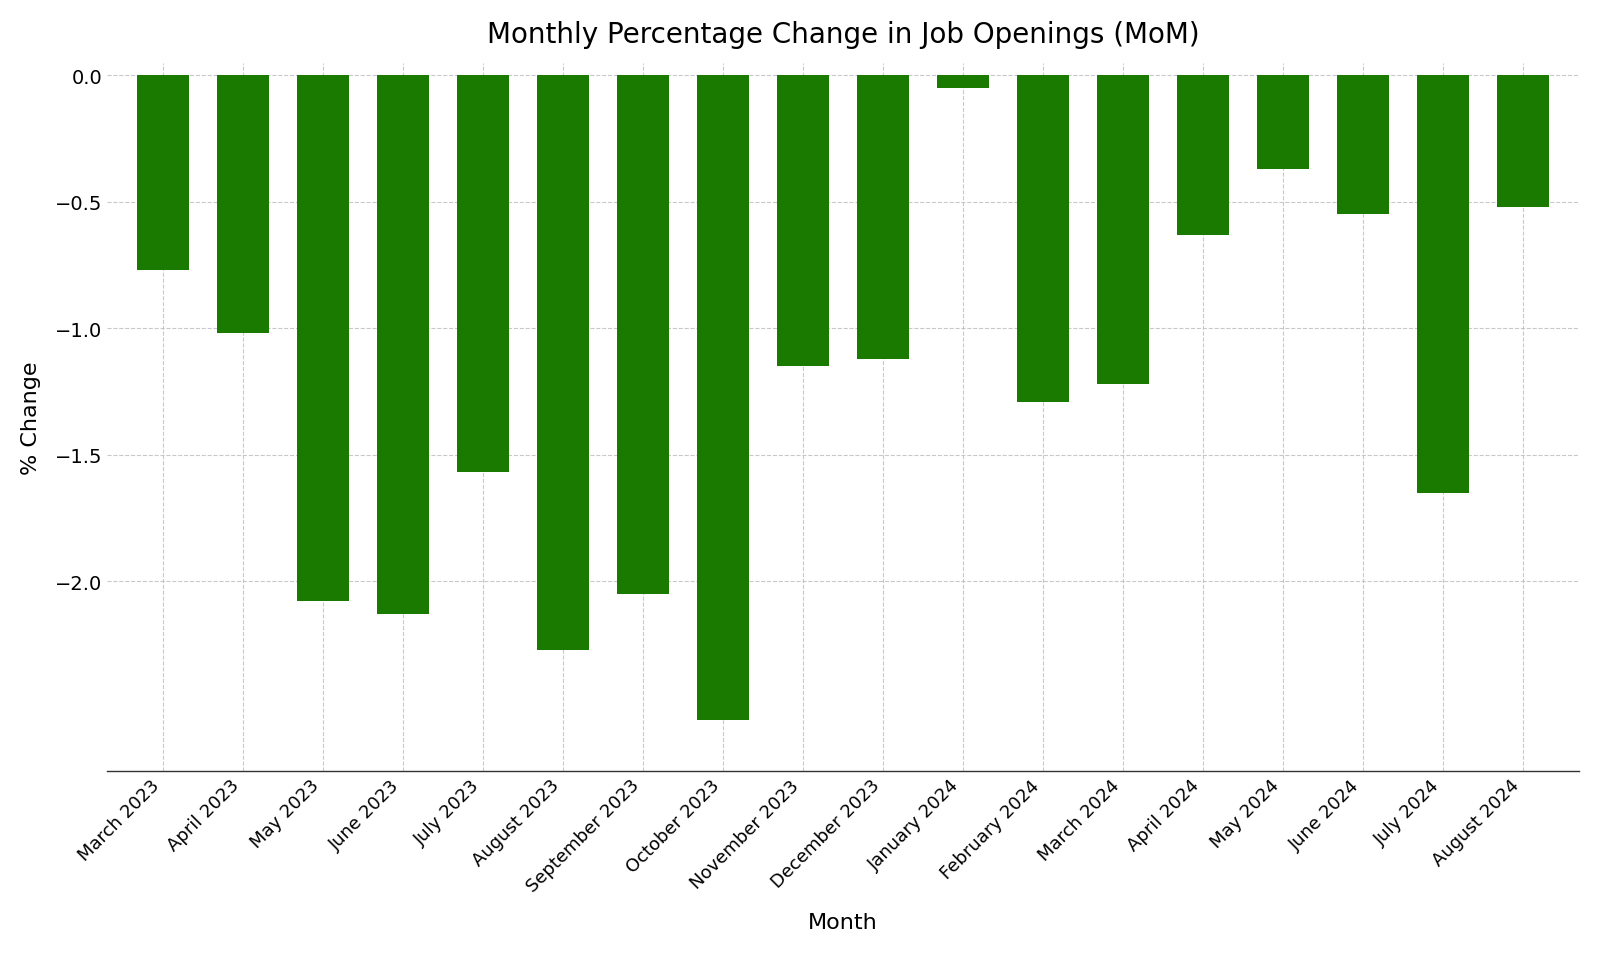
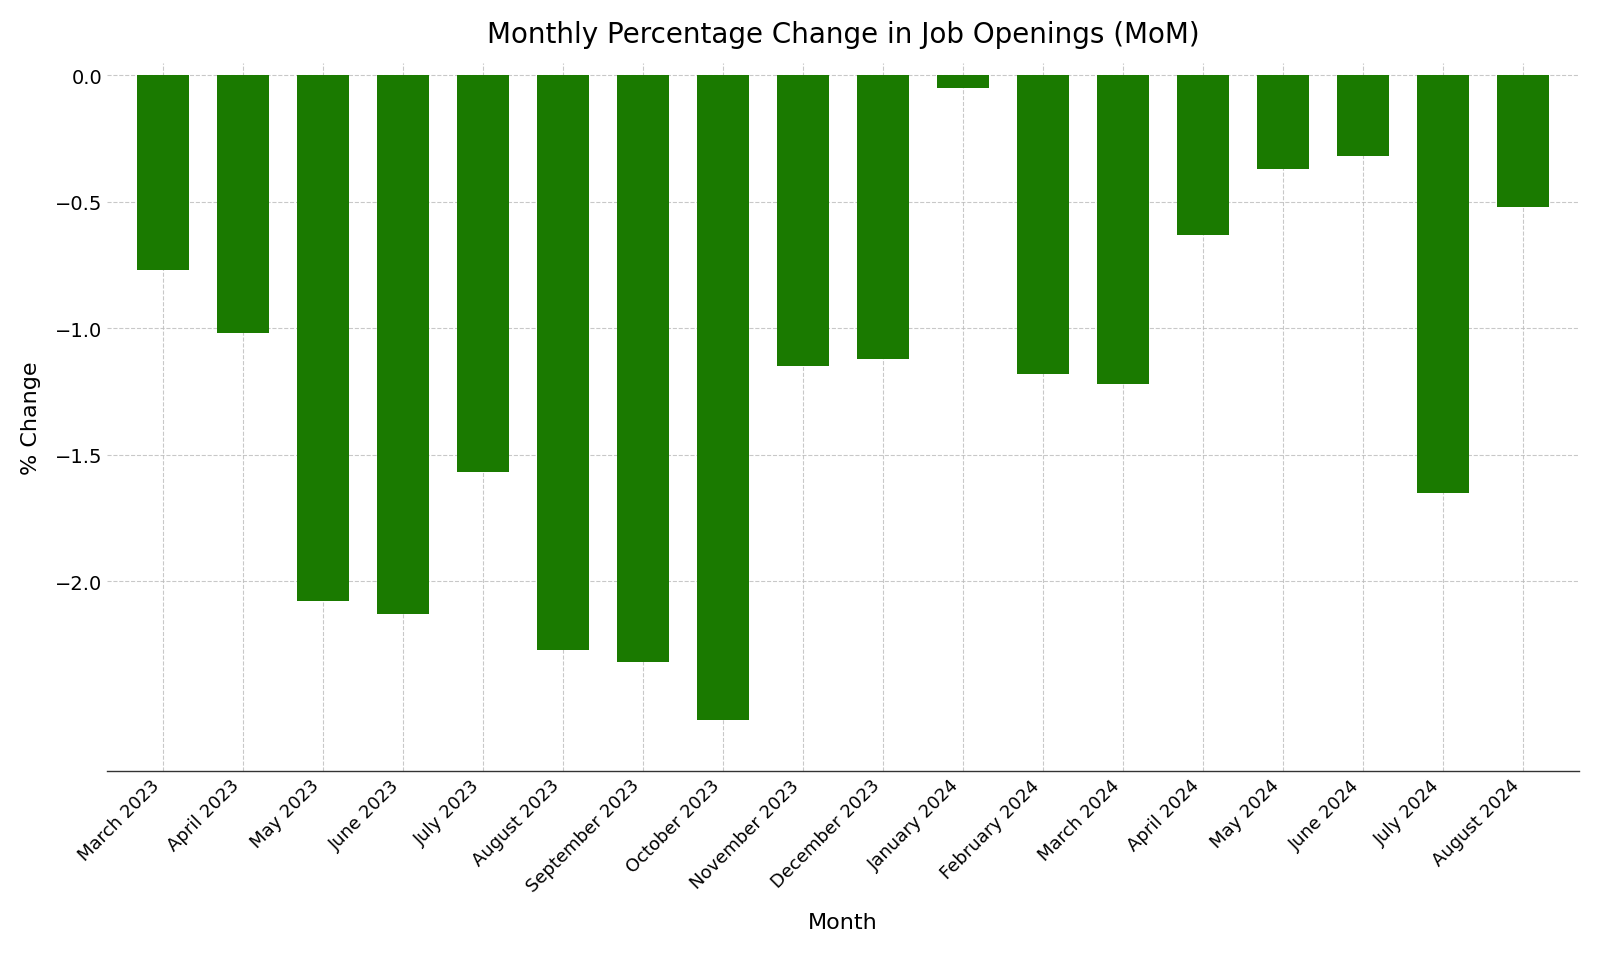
September 2023: -2.05 -> -2.32
February 2024: -1.29 -> -1.18
June 2024: -0.55 -> -0.32
